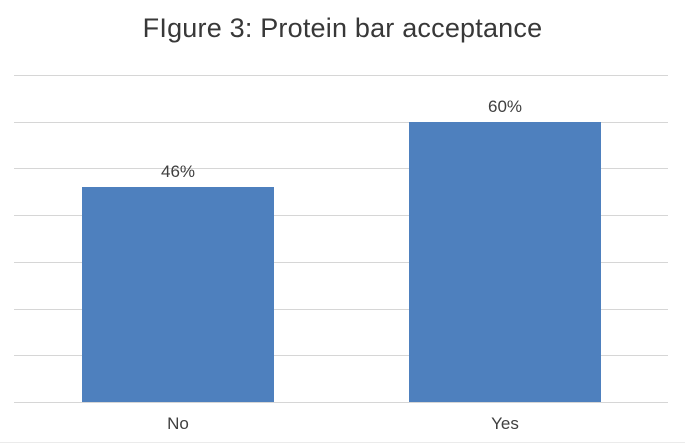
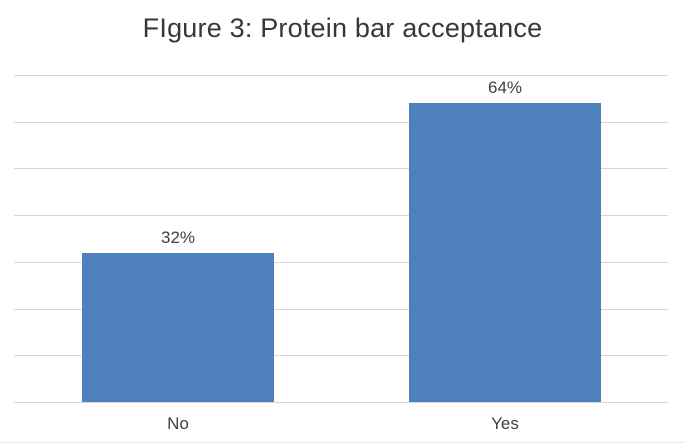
No: 46% -> 32%
Yes: 60% -> 64%
